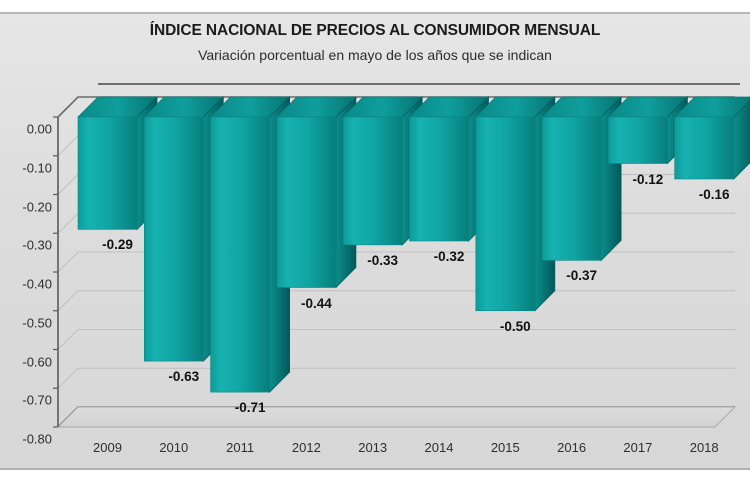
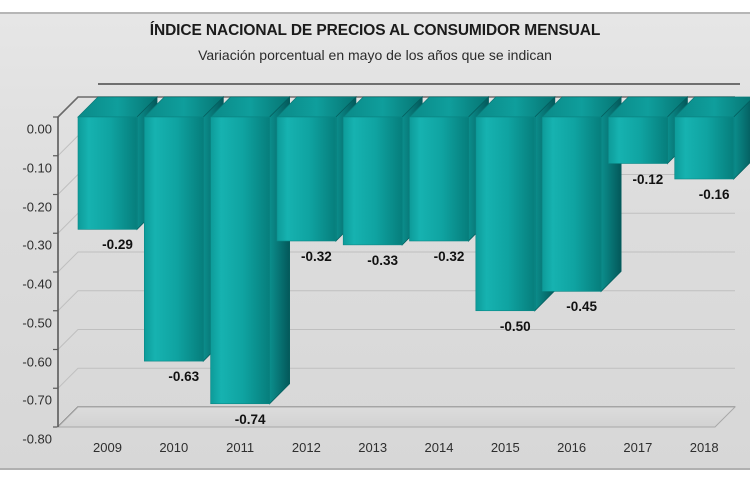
2011: -0.71 -> -0.74
2012: -0.44 -> -0.32
2016: -0.37 -> -0.45
